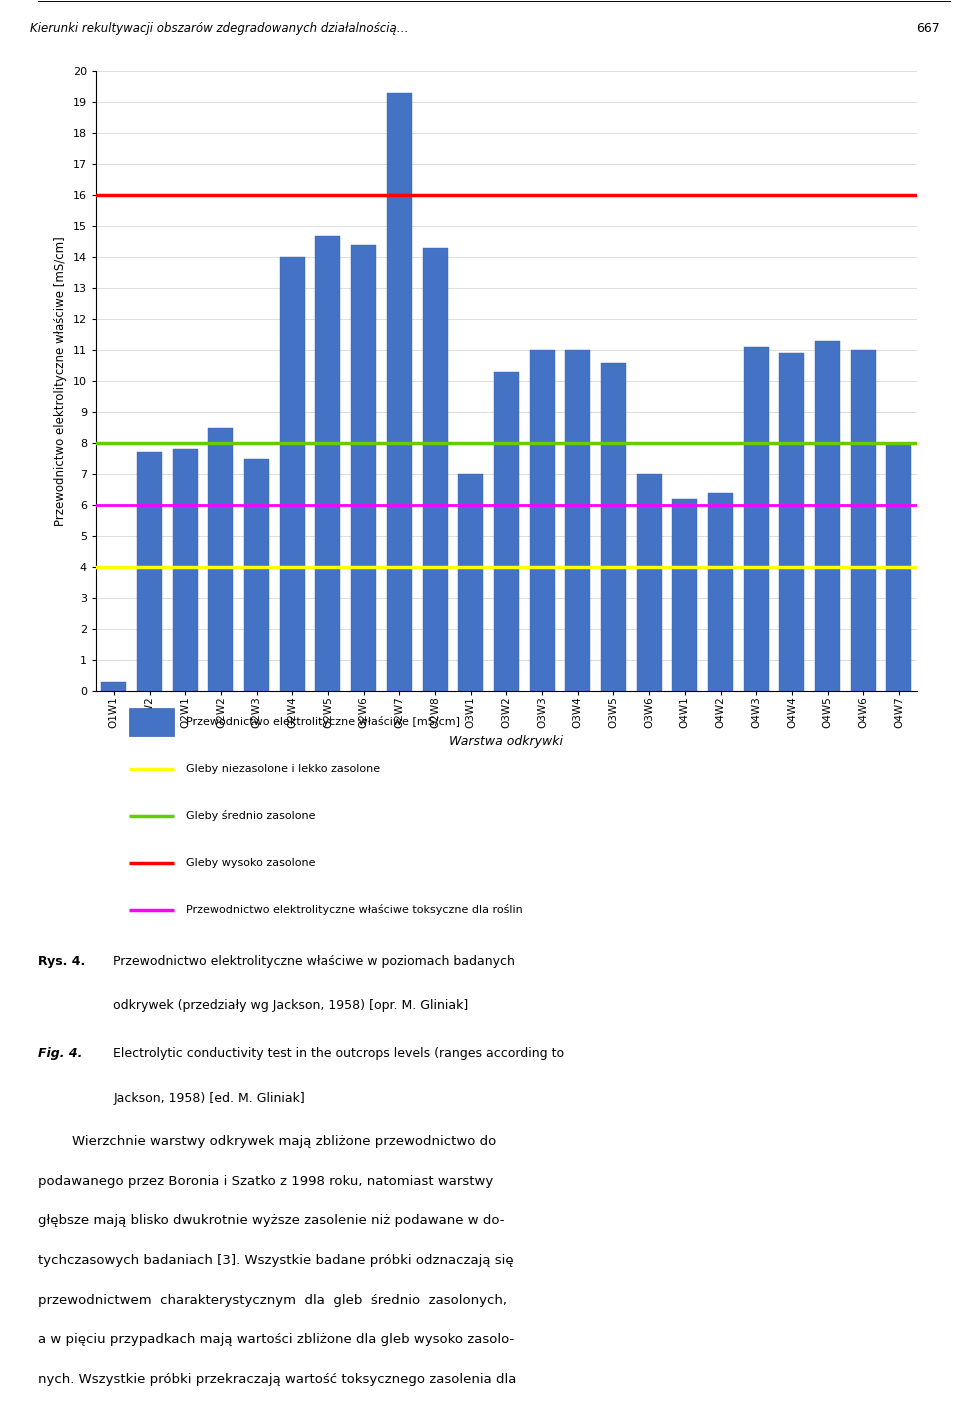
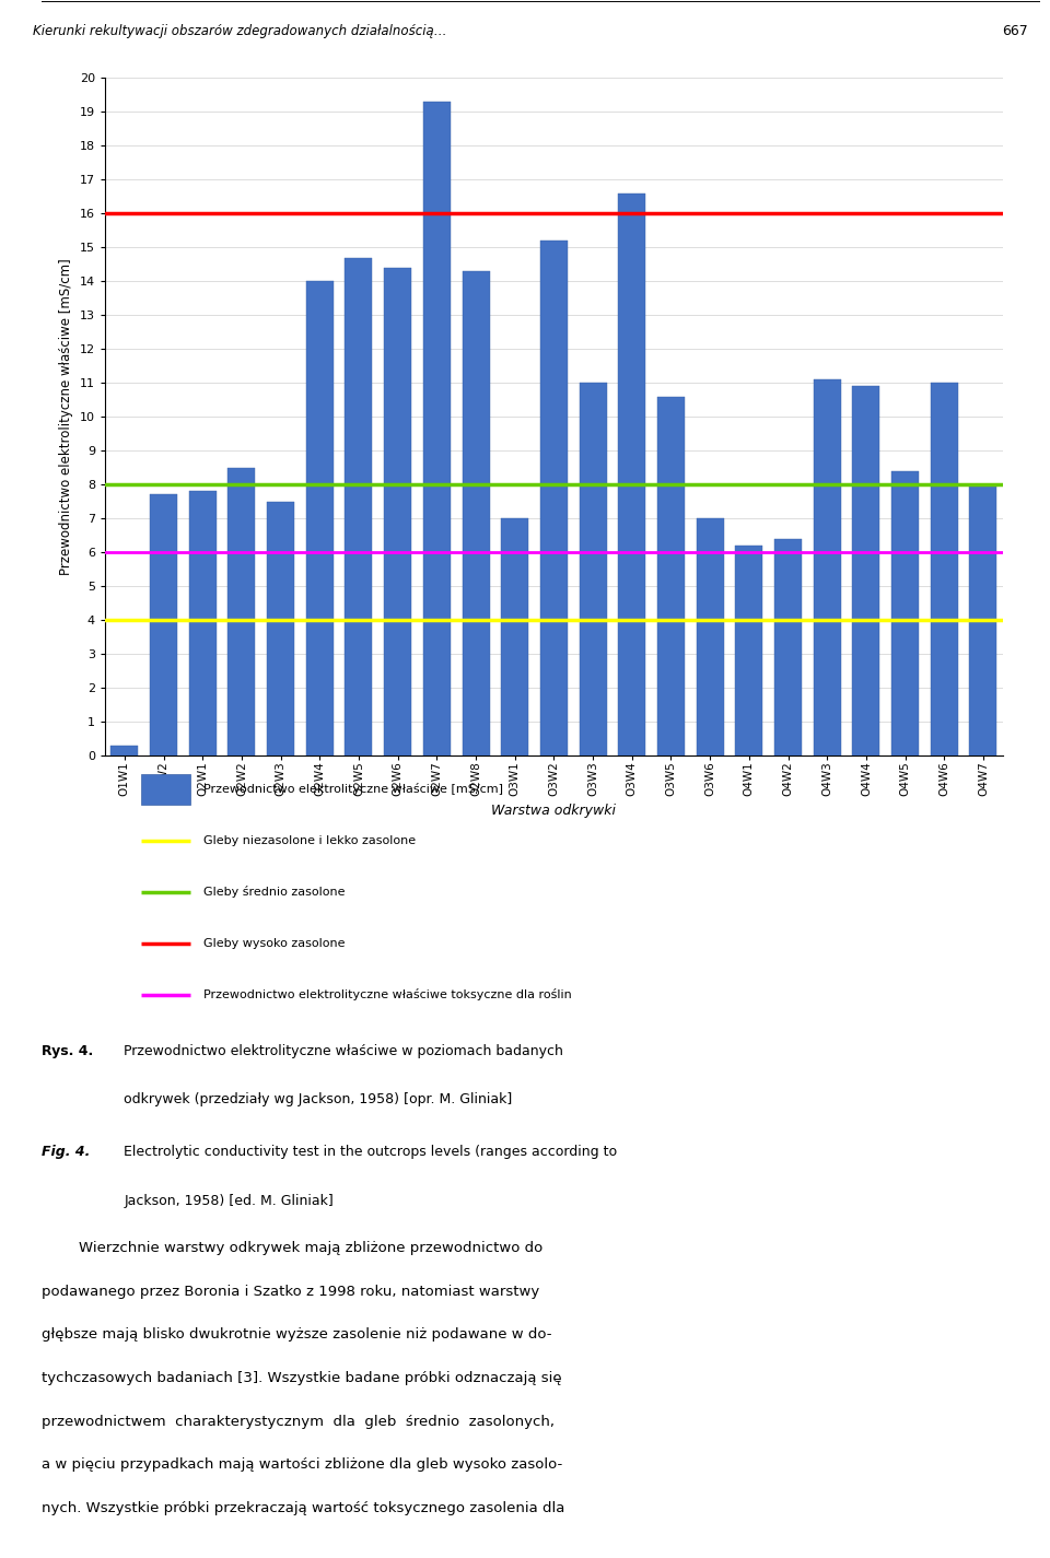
O3W2: 10.3 -> 15.2
O3W4: 11.0 -> 16.6
O4W5: 11.3 -> 8.4
